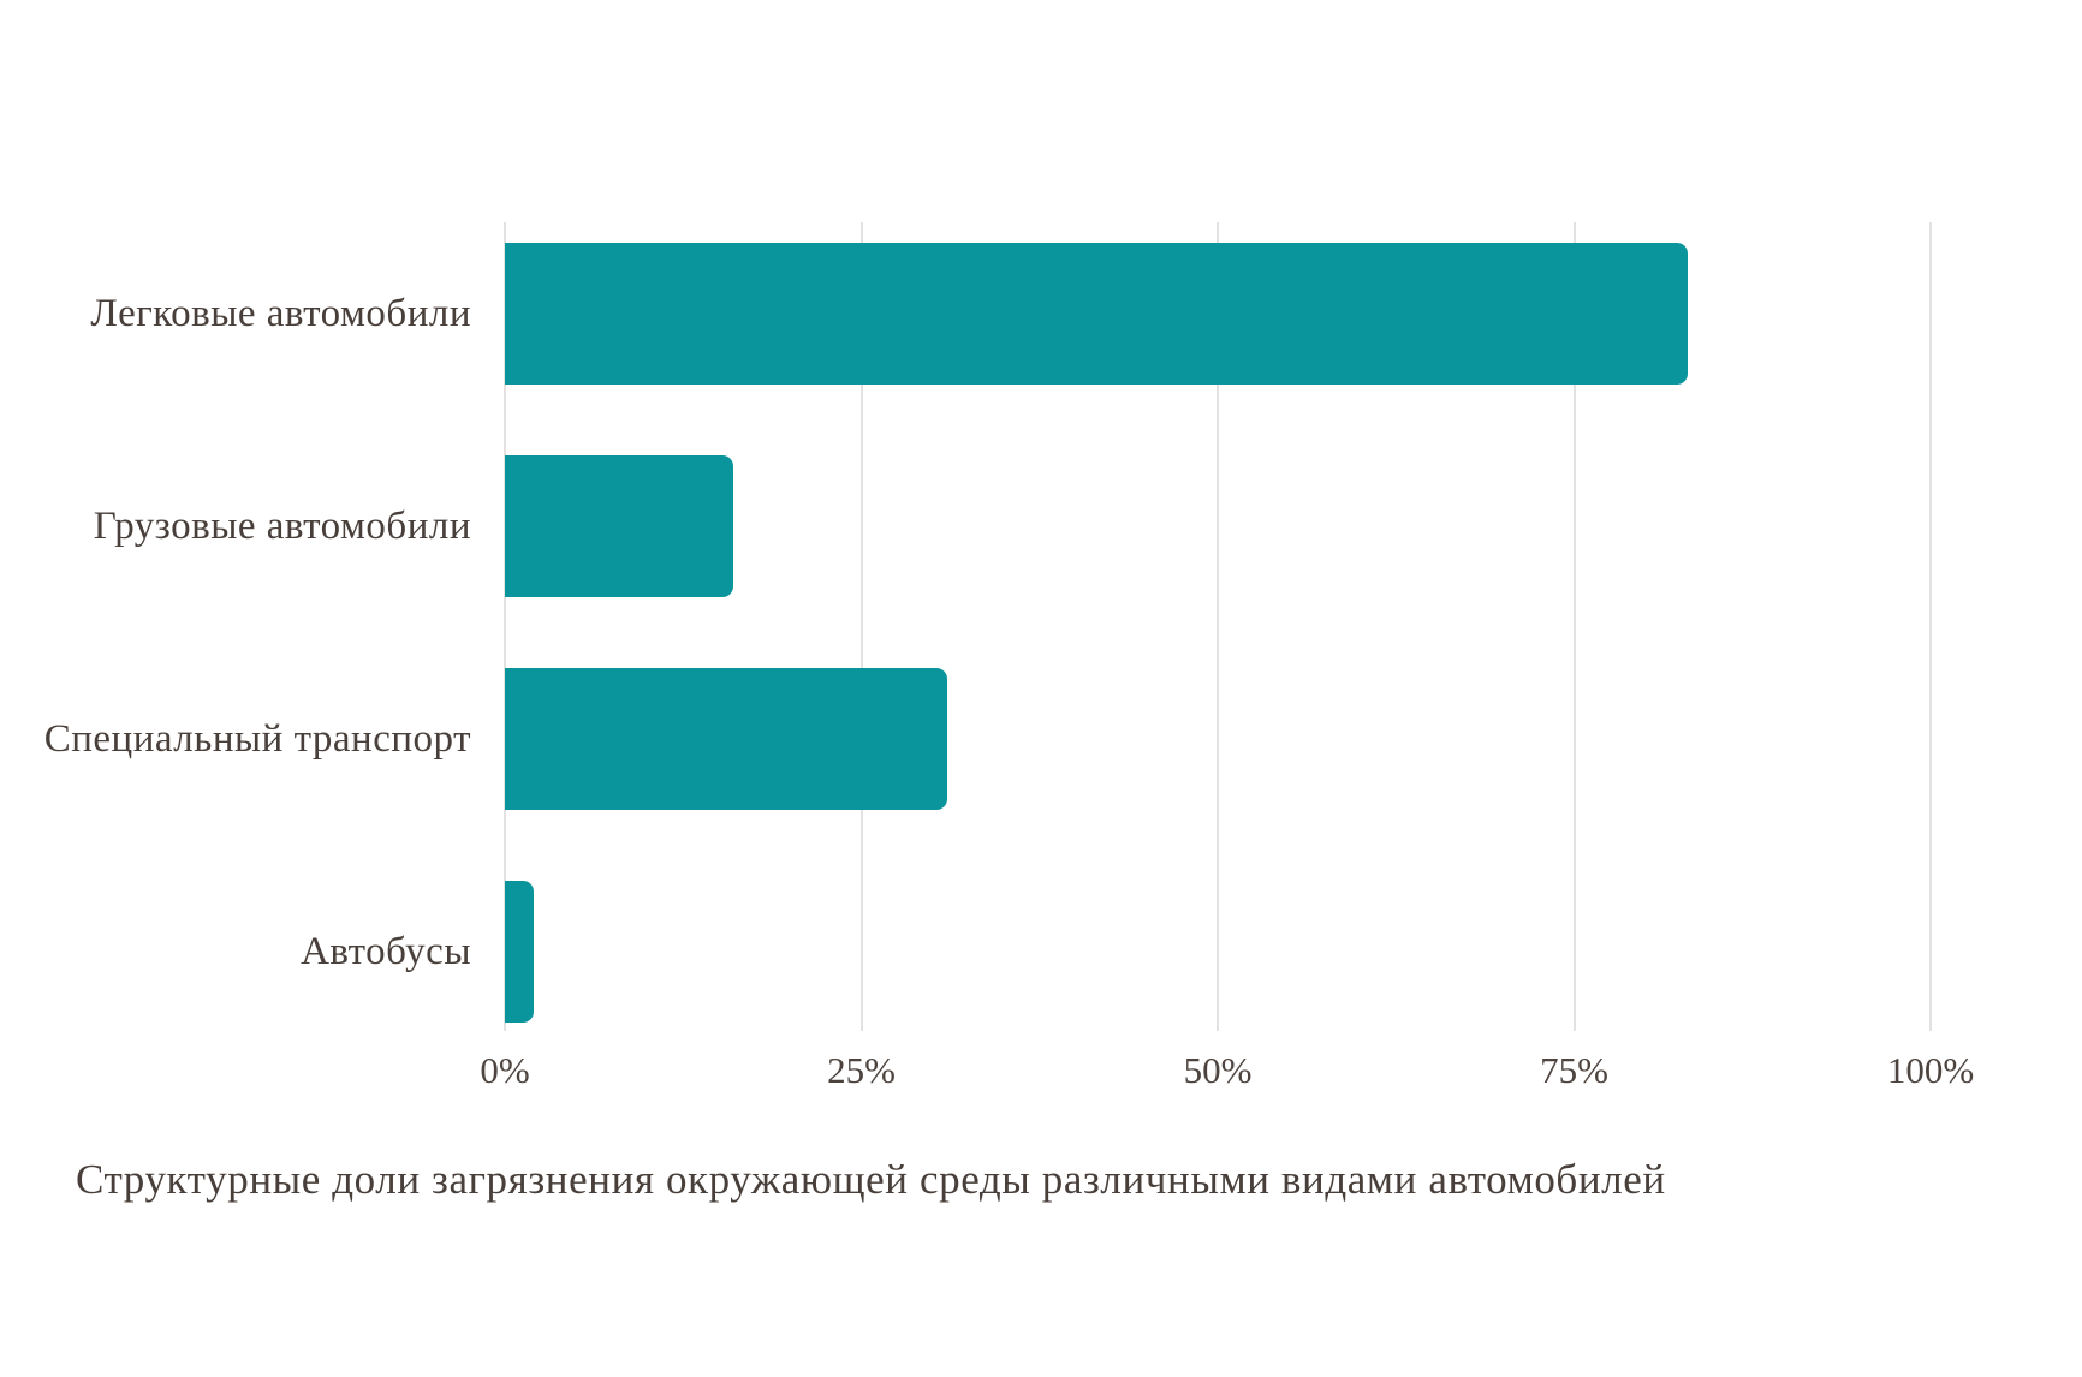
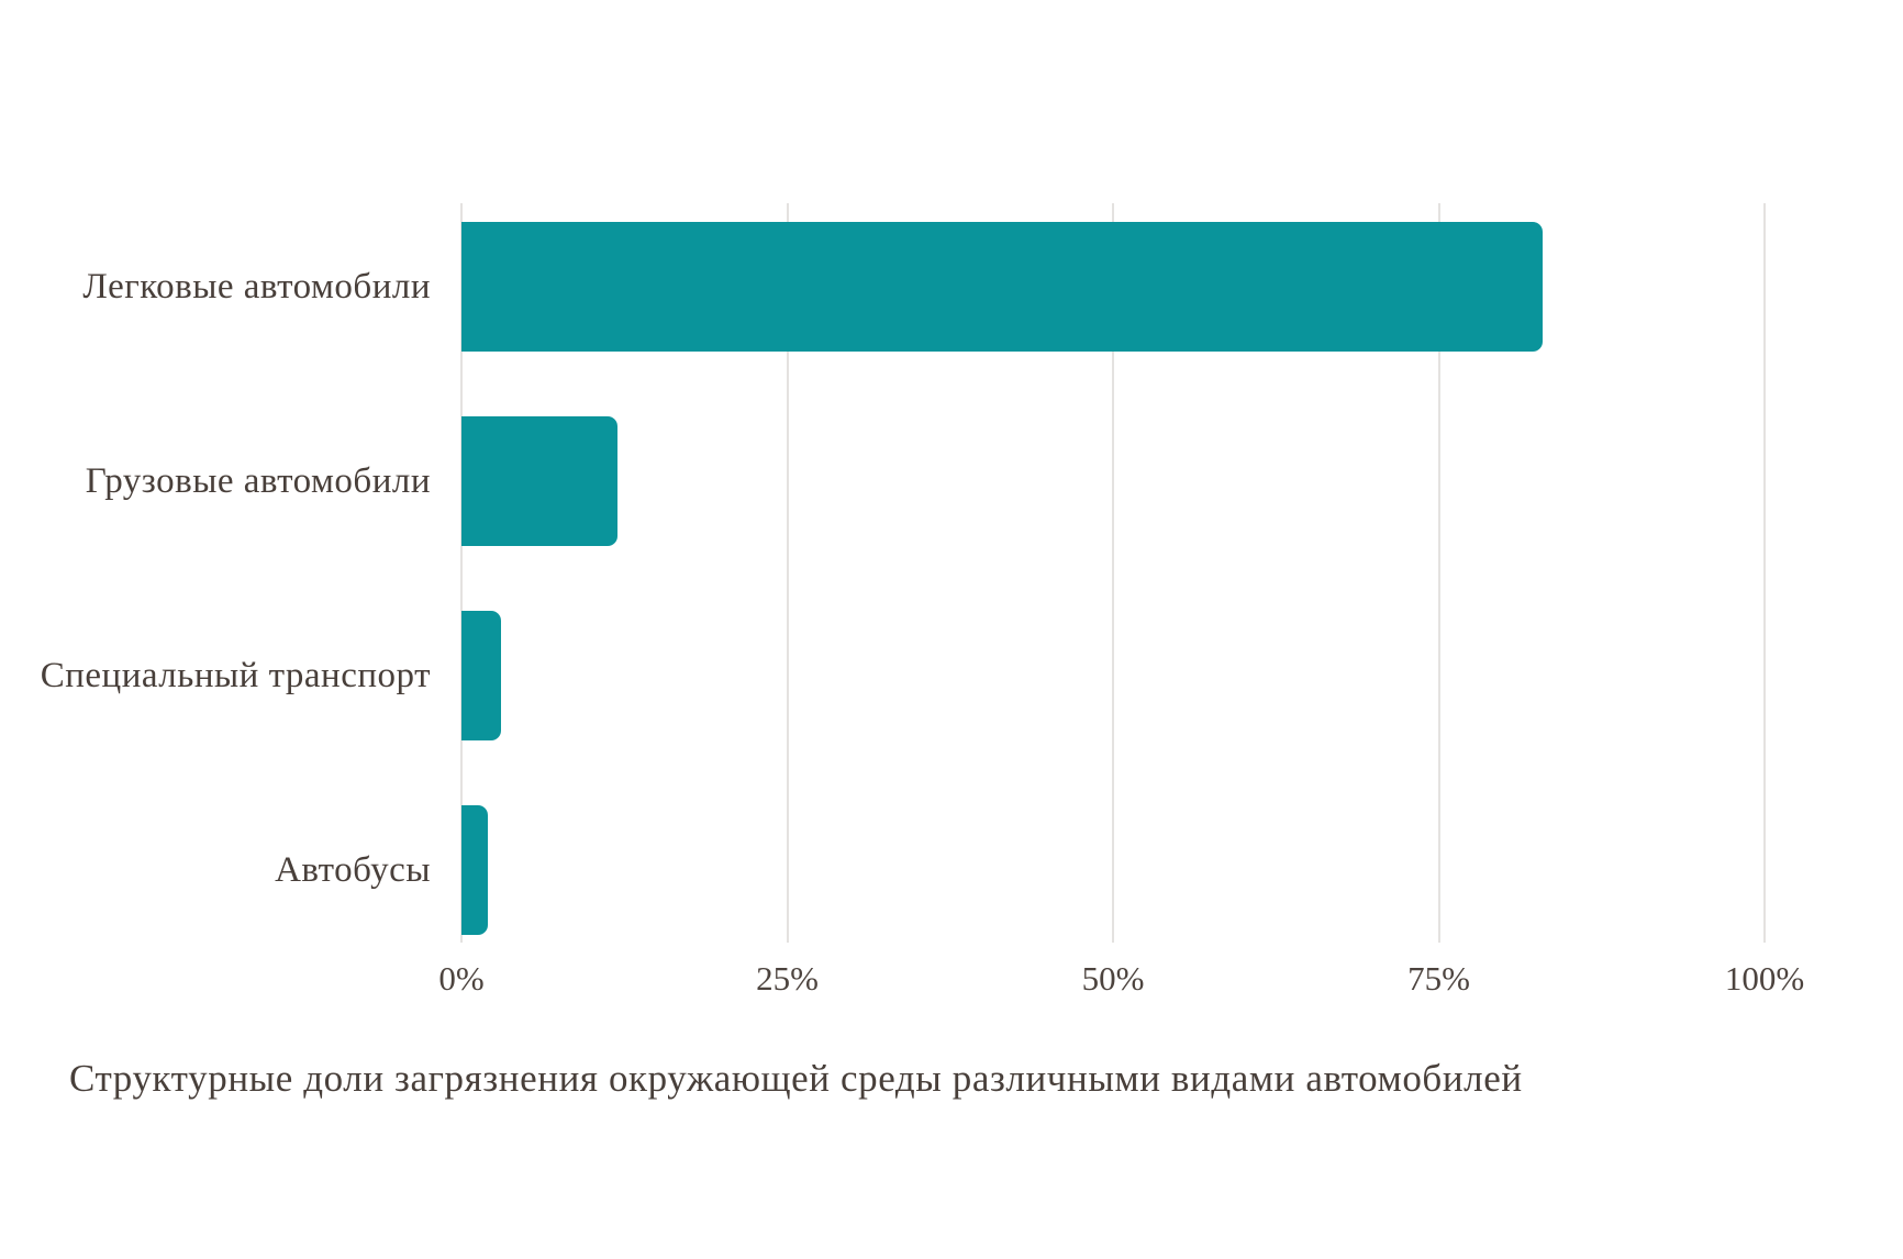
Грузовые автомобили: 16% -> 12%
Специальный транспорт: 31% -> 3%
